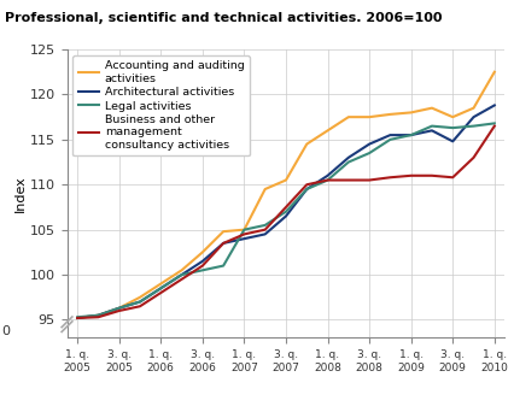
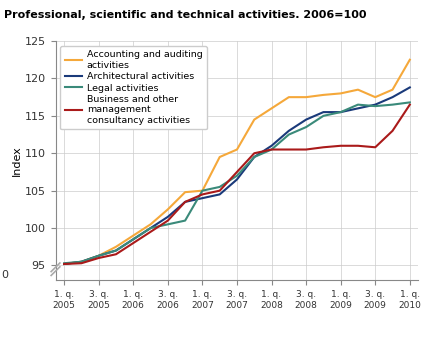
Architectural activities/3. q. 2009: 114.8 -> 116.5
